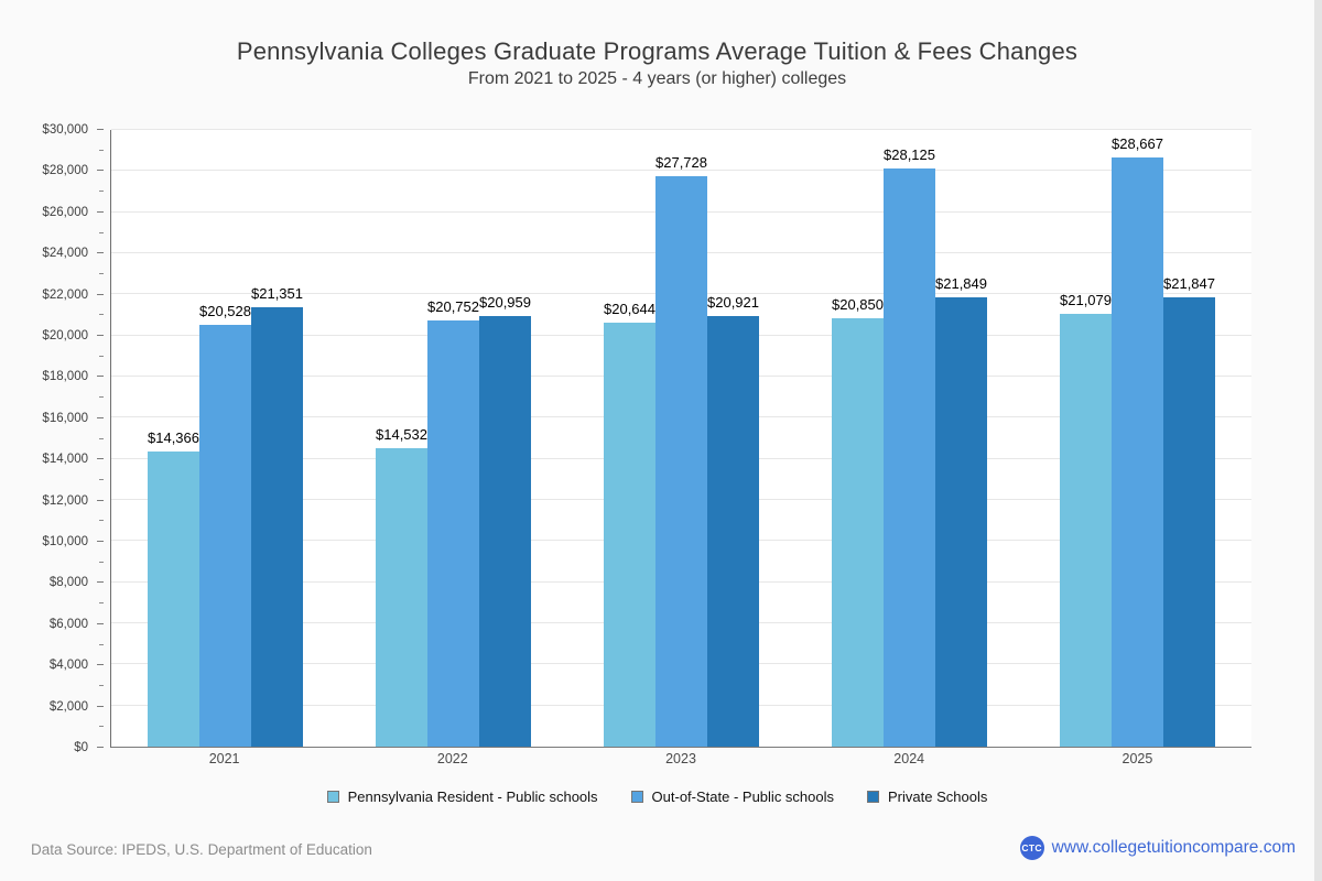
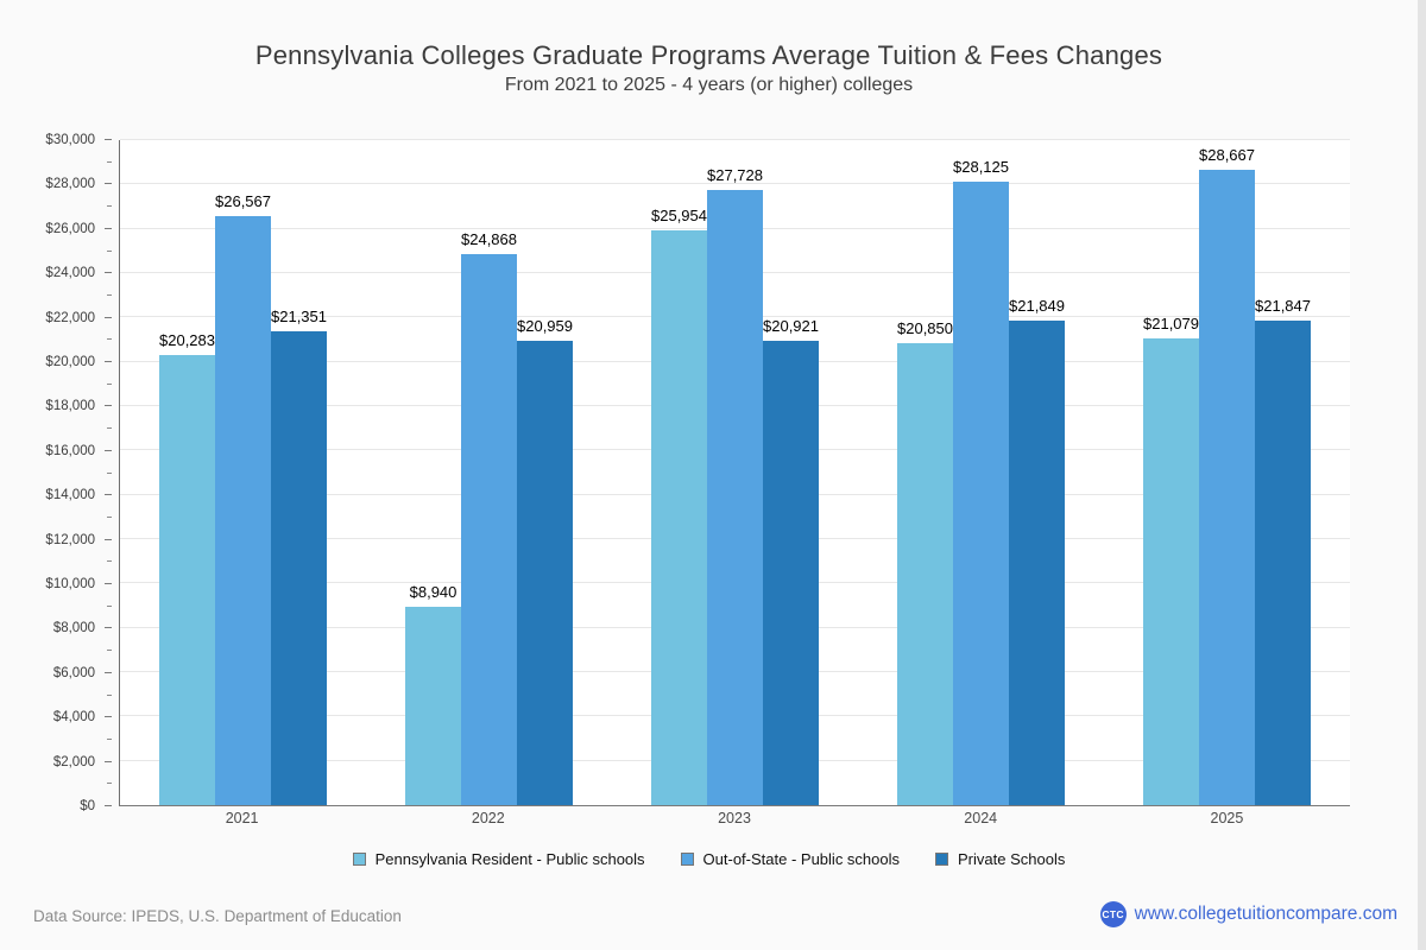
Pennsylvania Resident - Public schools/2021: $14,366 -> $20,283
Out-of-State - Public schools/2021: $20,528 -> $26,567
Pennsylvania Resident - Public schools/2022: $14,532 -> $8,940
Out-of-State - Public schools/2022: $20,752 -> $24,868
Pennsylvania Resident - Public schools/2023: $20,644 -> $25,954
